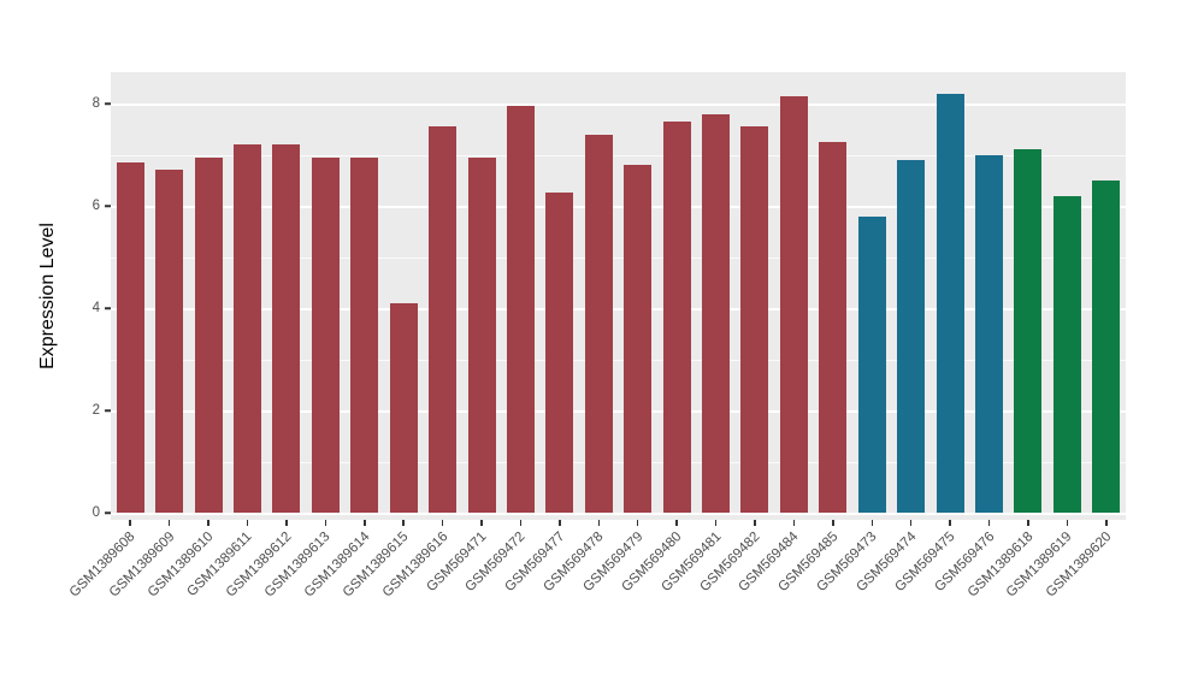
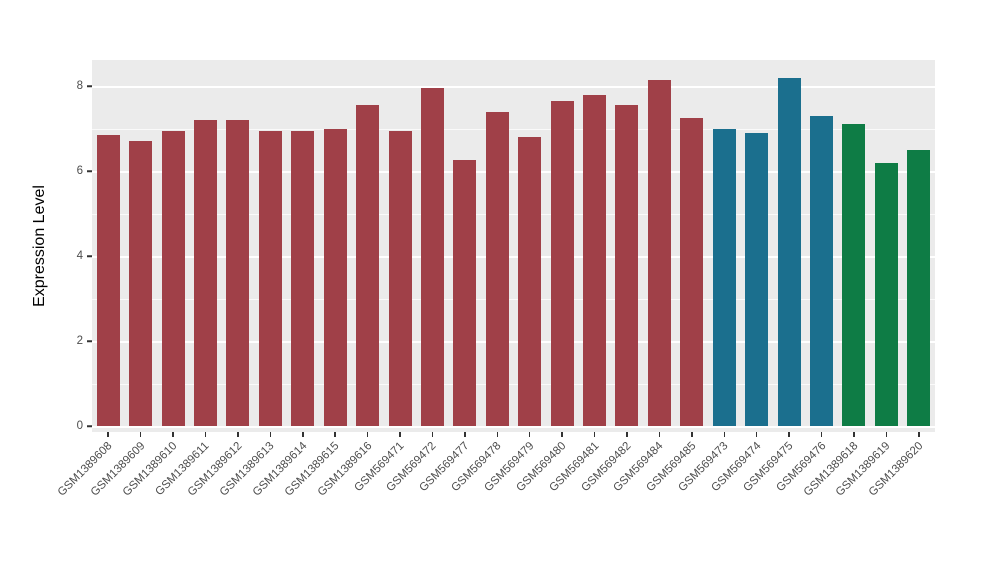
GSM1389615: 4.1 -> 7.0
GSM569473: 5.8 -> 7.0
GSM569476: 7.0 -> 7.3
